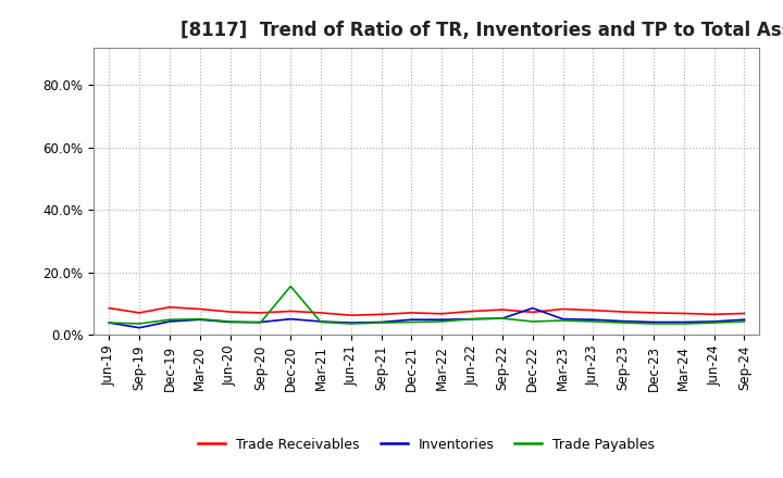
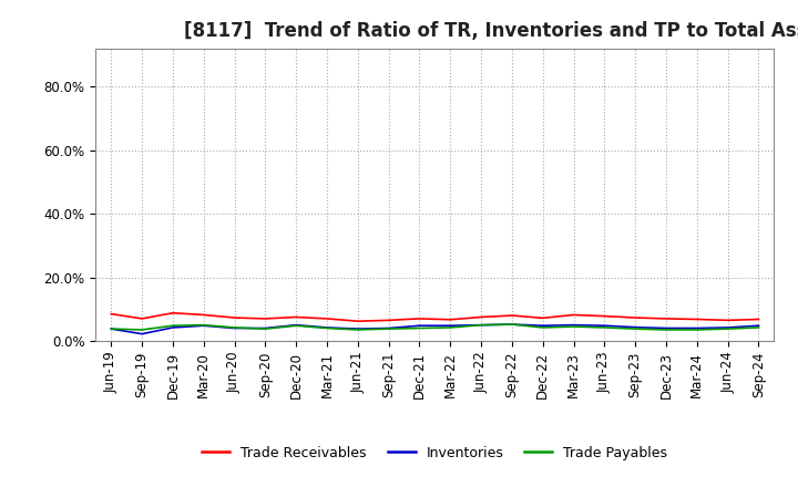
Trade Payables/Dec-20: 15.5% -> 4.8%
Inventories/Dec-22: 8.5% -> 4.8%
